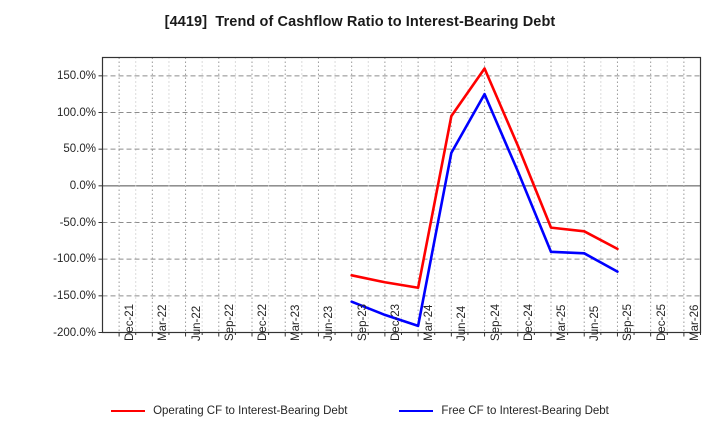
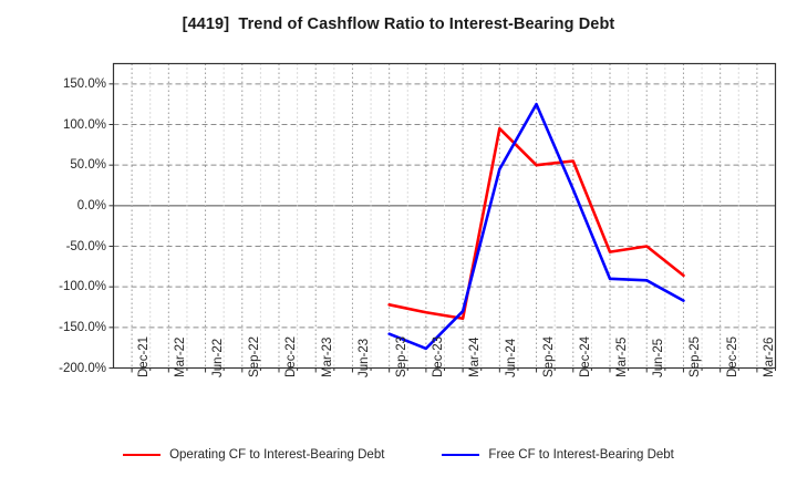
Free CF to Interest-Bearing Debt/Mar-24: -190% -> -130%
Operating CF to Interest-Bearing Debt/Sep-24: 160% -> 50%
Operating CF to Interest-Bearing Debt/Jun-25: -60% -> -50%
